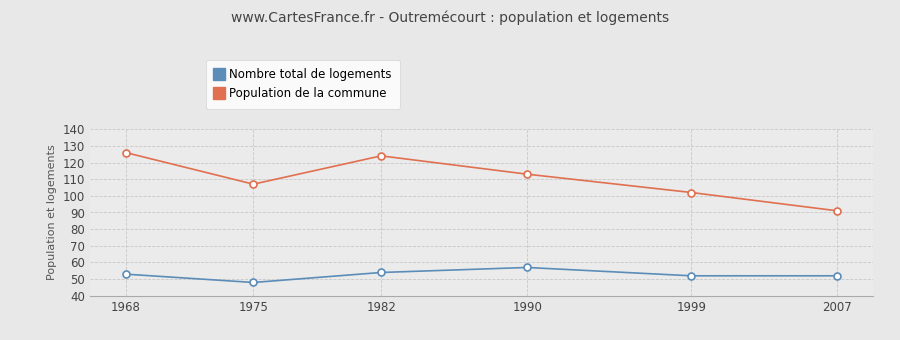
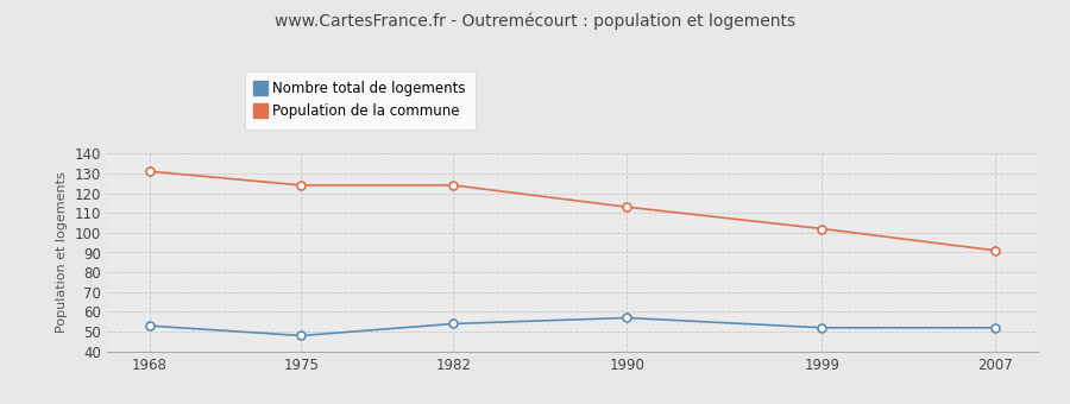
Population de la commune/1968: 126 -> 131
Population de la commune/1975: 107 -> 124
